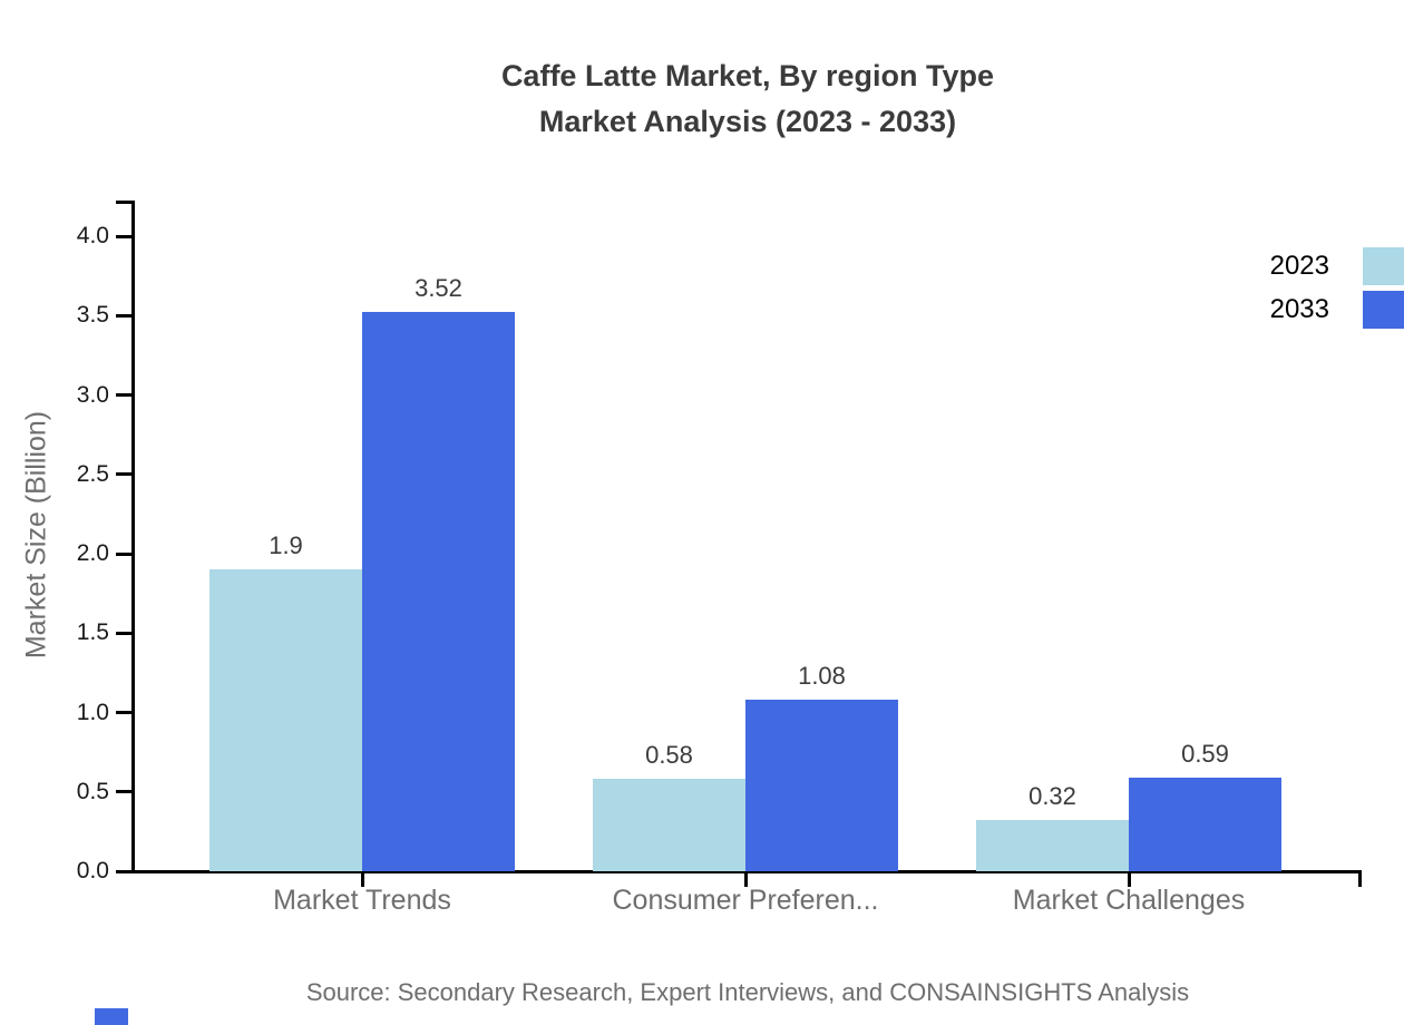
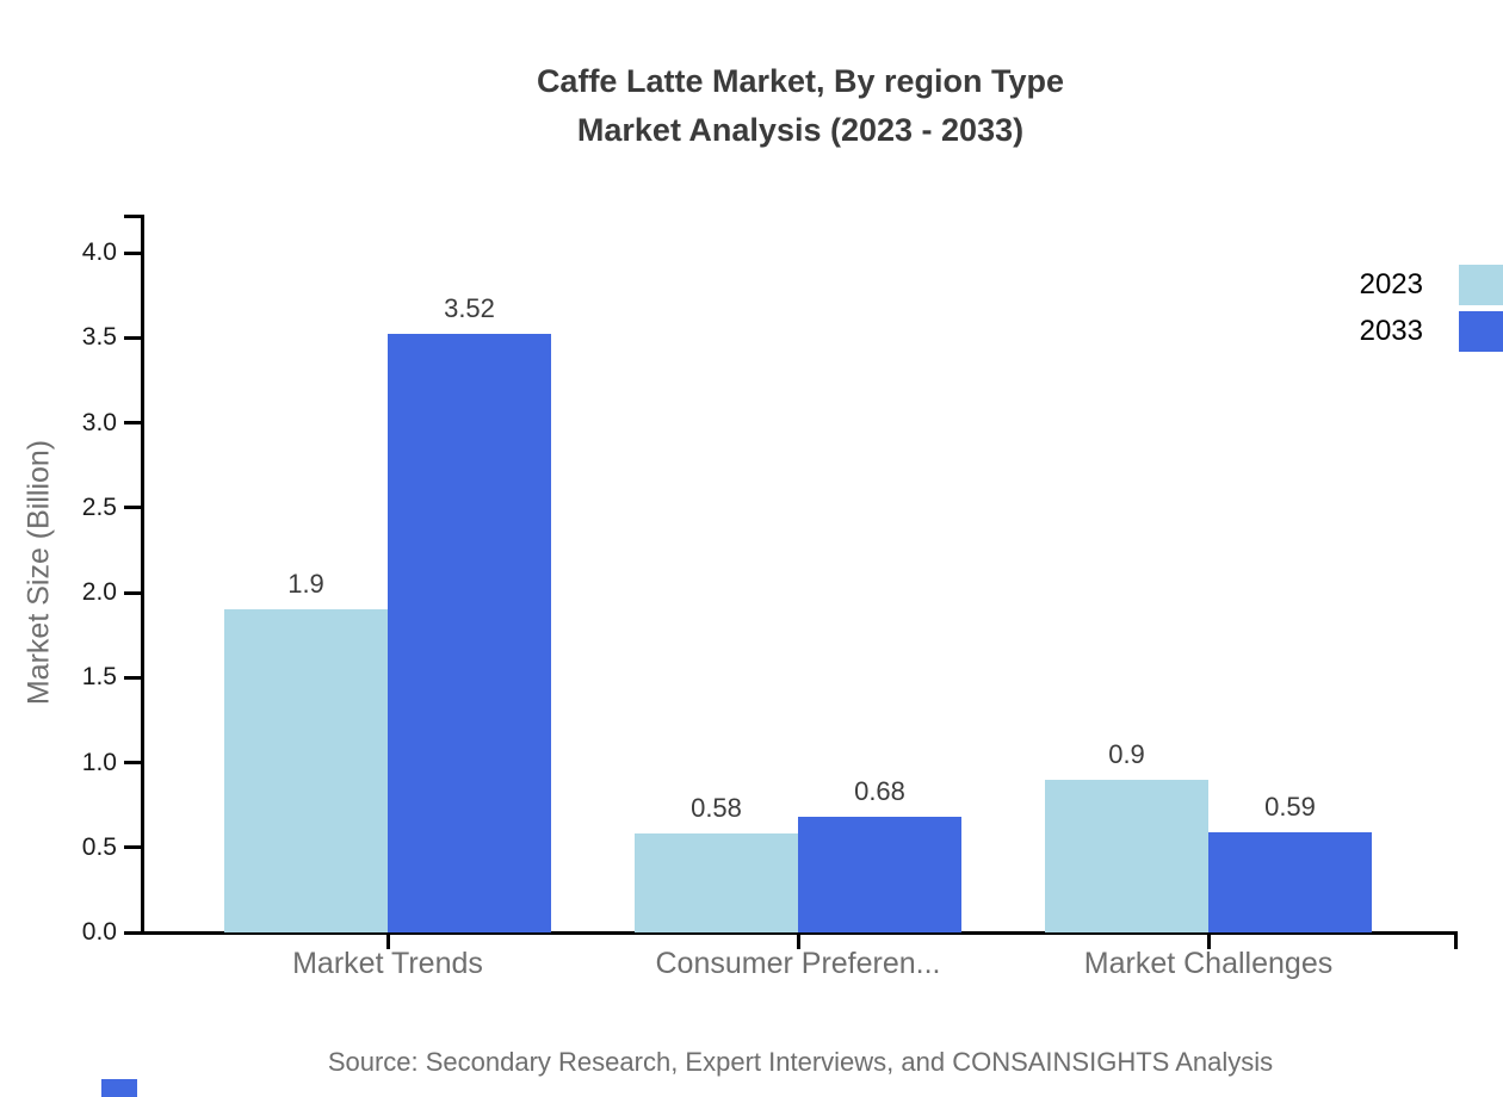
2033/Consumer Preferen...: 1.08 -> 0.68
2023/Market Challenges: 0.32 -> 0.9
